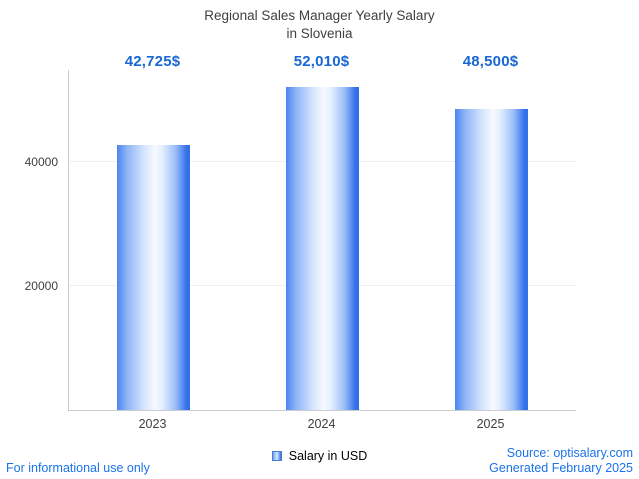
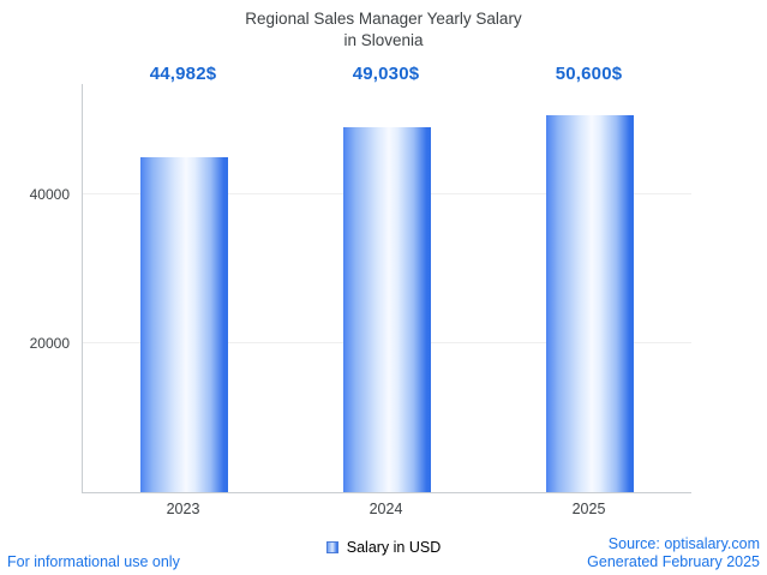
2023: 42,725 -> 44,982
2024: 52,010 -> 49,030
2025: 48,500 -> 50,600
